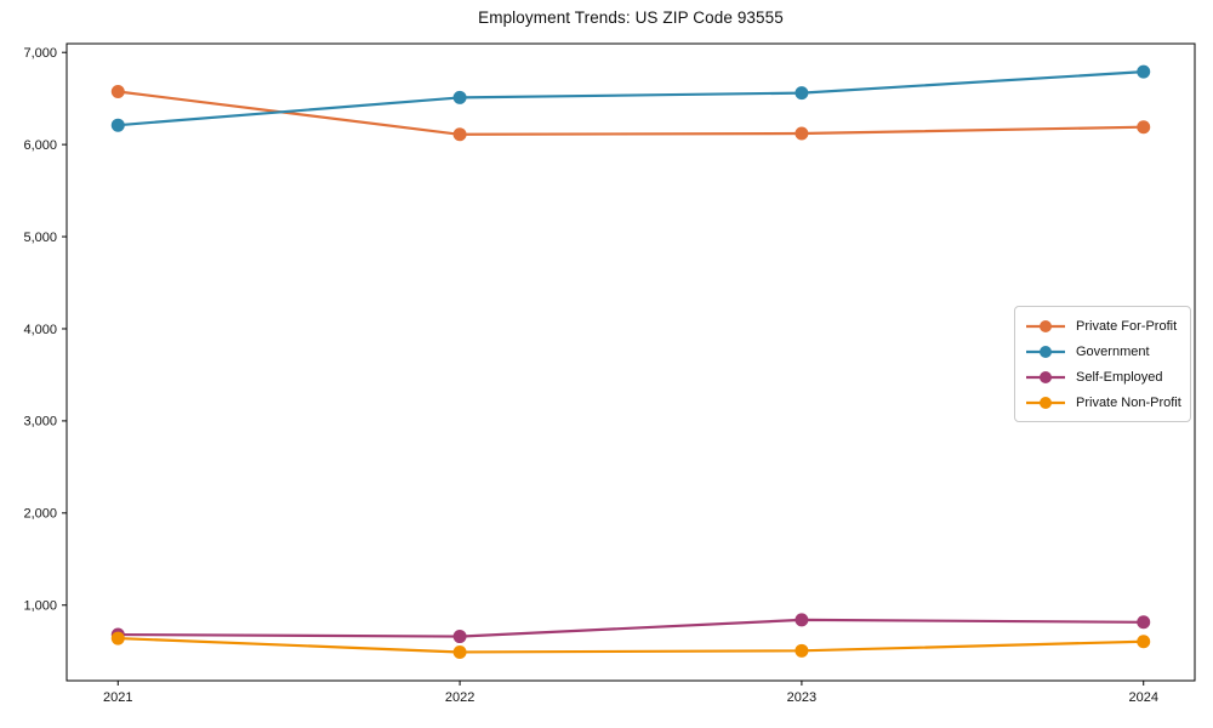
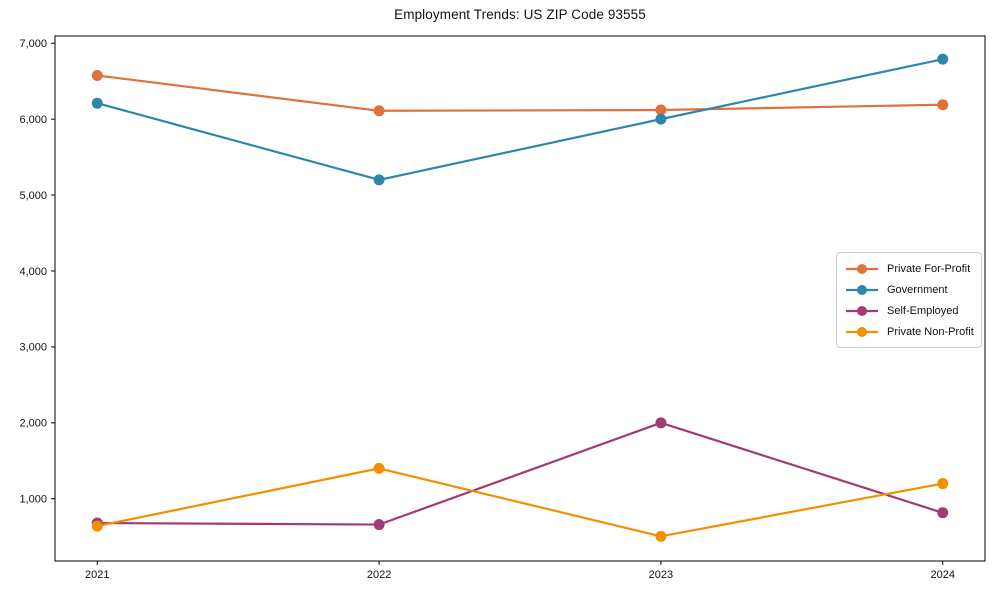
Government/2022: 6500 -> 5200
Private Non-Profit/2022: 500 -> 1400
Government/2023: 6600 -> 6000
Self-Employed/2023: 800 -> 2000
Private Non-Profit/2024: 600 -> 1200
